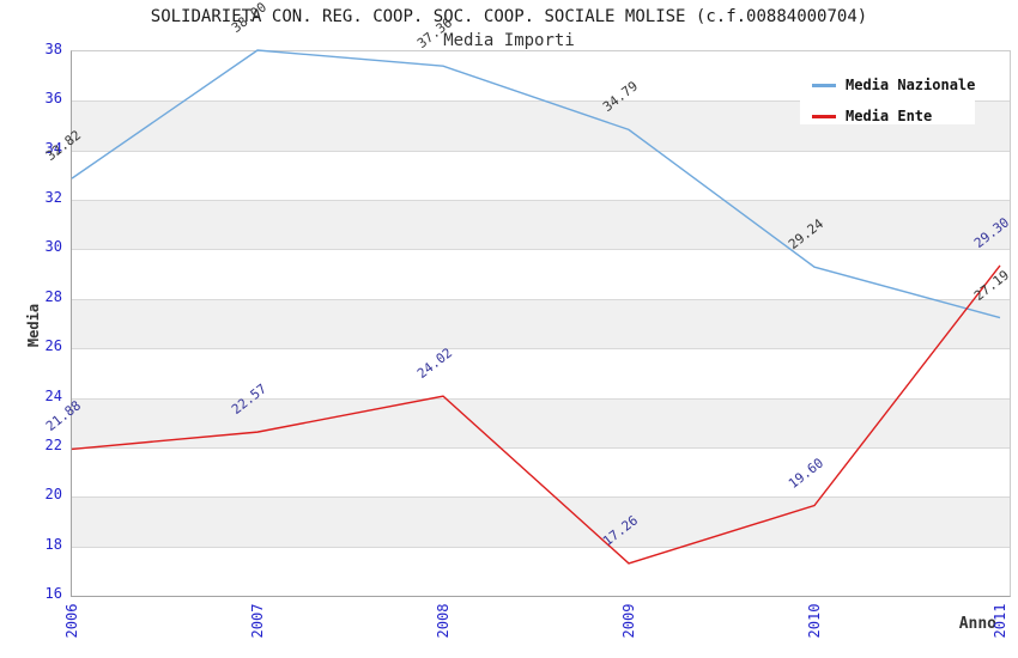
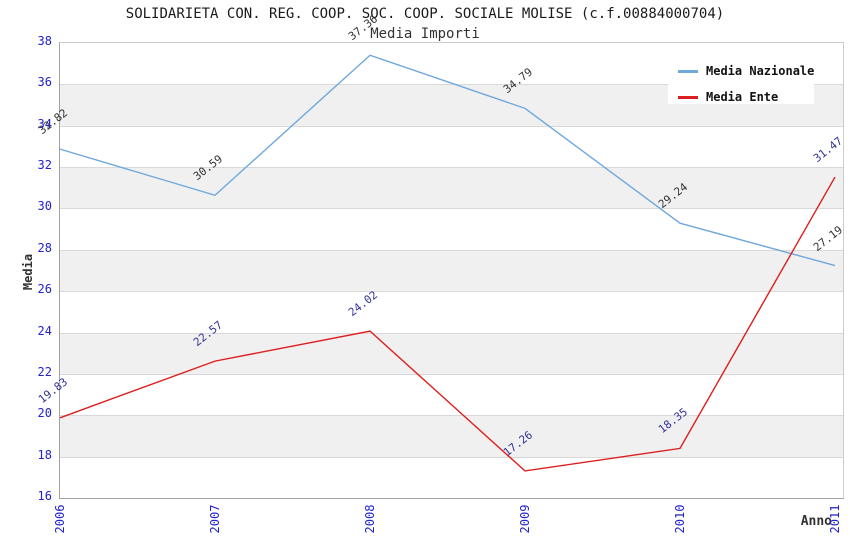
Media Ente/2006: 21.88 -> 19.83
Media Nazionale/2007: 38.00 -> 30.59
Media Ente/2010: 19.60 -> 18.35
Media Ente/2011: 29.30 -> 31.47
